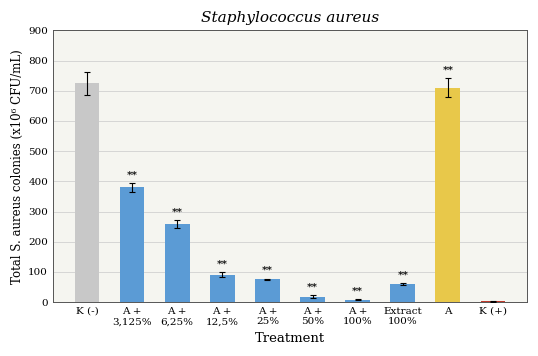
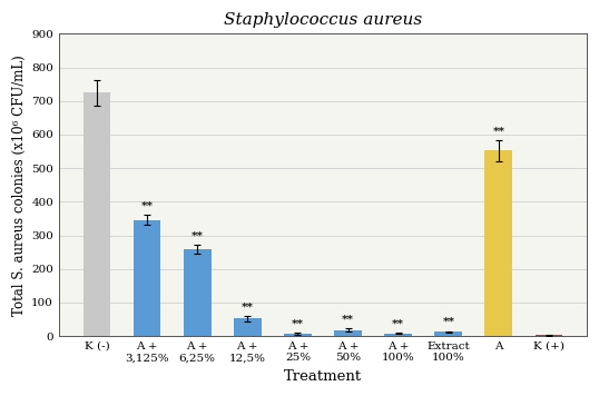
A + 3,125%: 380 -> 345
A + 12,5%: 90 -> 52
A + 25%: 75 -> 7
Extract 100%: 60 -> 13
A: 710 -> 552
